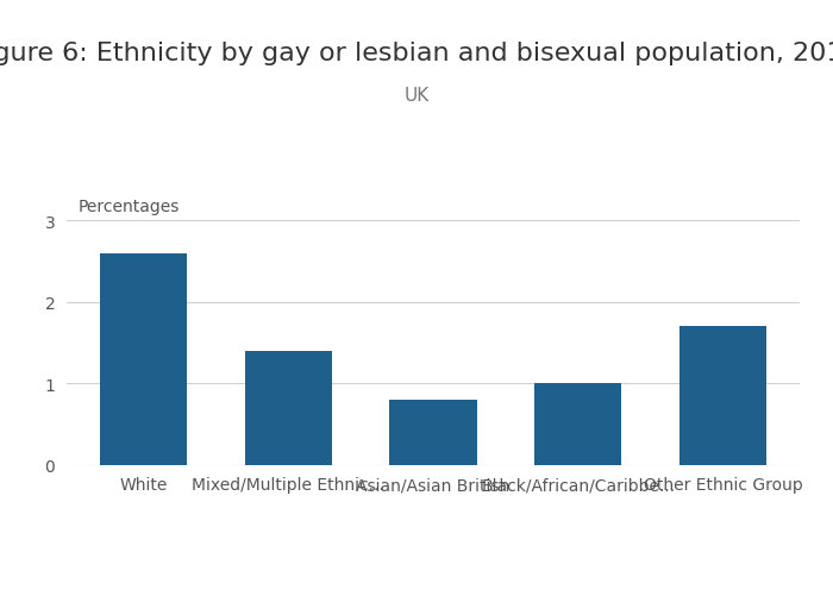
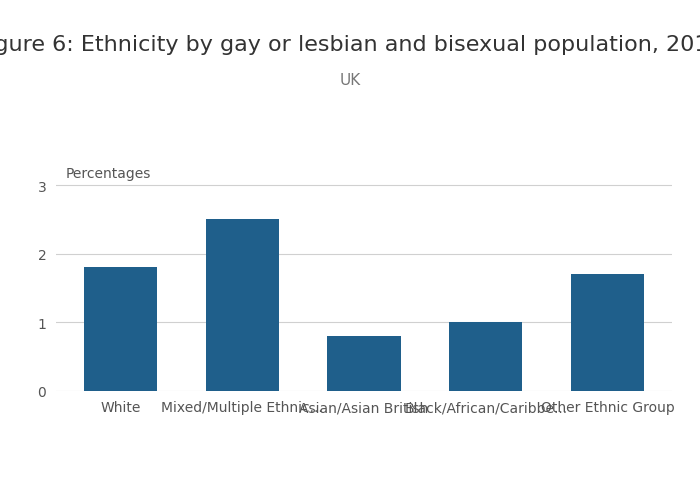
White: 2.6 -> 1.8
Mixed/Multiple Ethnic...: 1.4 -> 2.5
